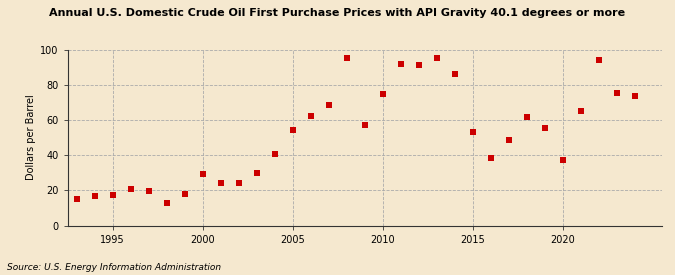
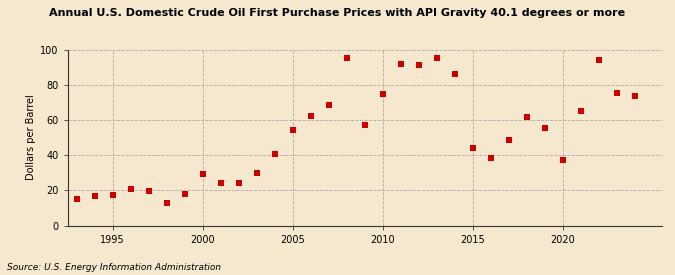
2015: 53 -> 44
